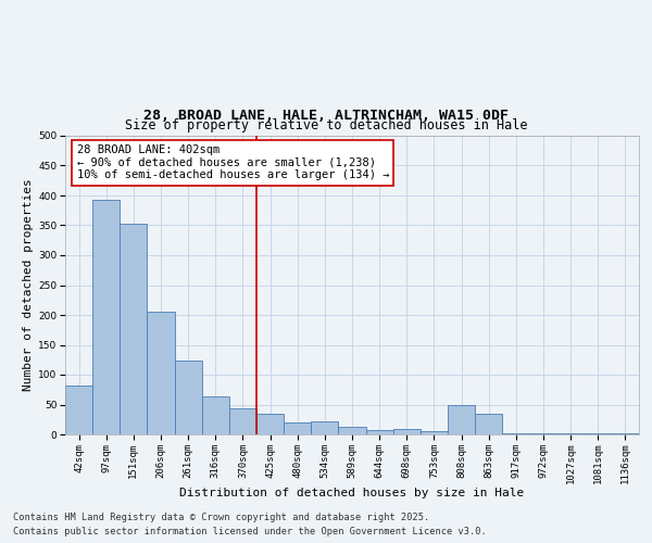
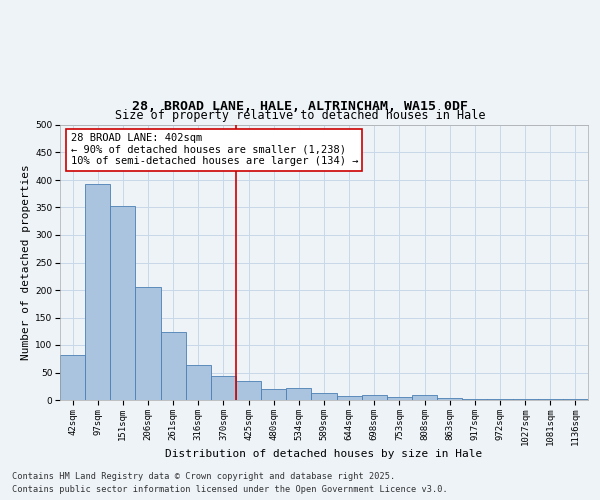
808sqm: 50 -> 9
863sqm: 34 -> 3
